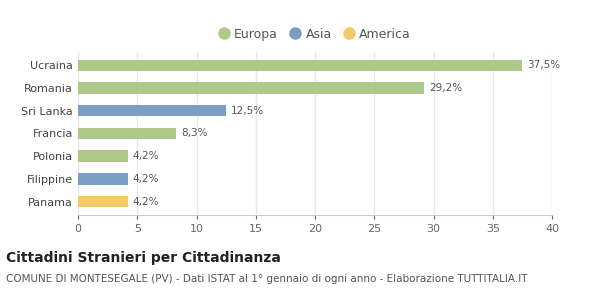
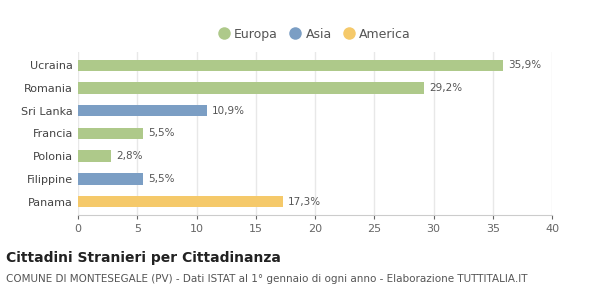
Ucraina: 37,5% -> 35,9%
Sri Lanka: 12,5% -> 10,9%
Francia: 8,3% -> 5,5%
Polonia: 4,2% -> 2,8%
Filippine: 4,2% -> 5,5%
Panama: 4,2% -> 17,3%
